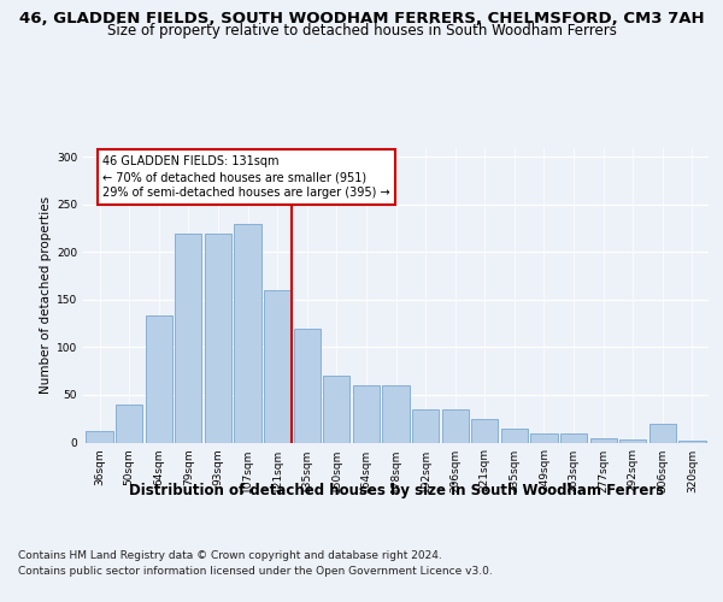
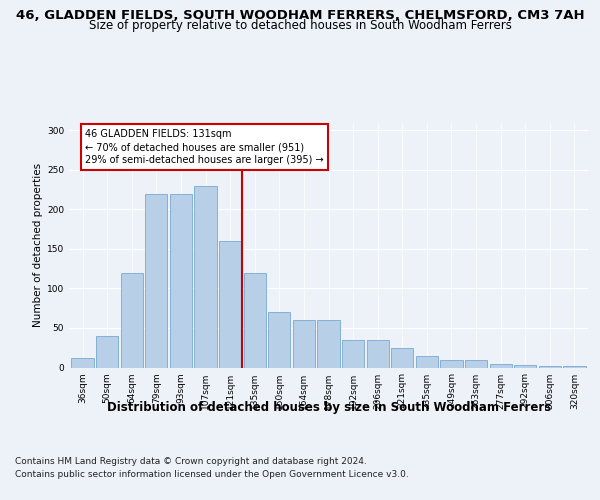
64sqm: 134 -> 120
306sqm: 20 -> 2
